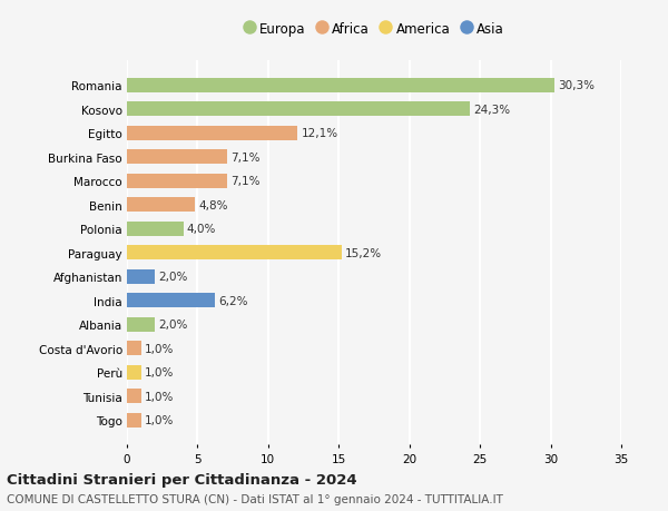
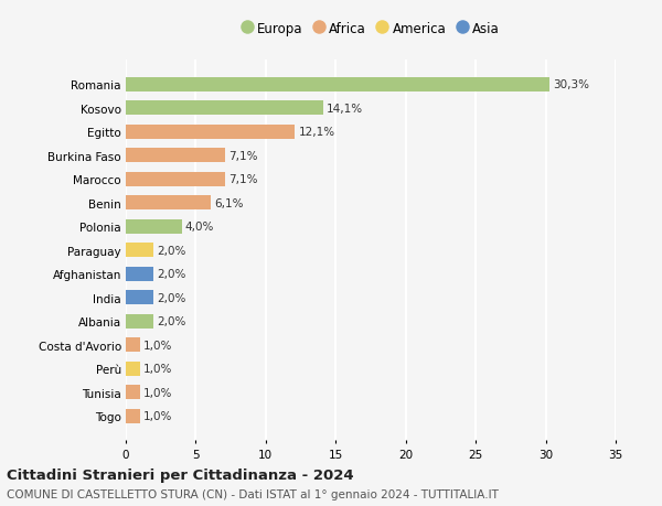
Kosovo: 24,3% -> 14,1%
Benin: 4,8% -> 6,1%
Paraguay: 15,2% -> 2,0%
India: 6,2% -> 2,0%
